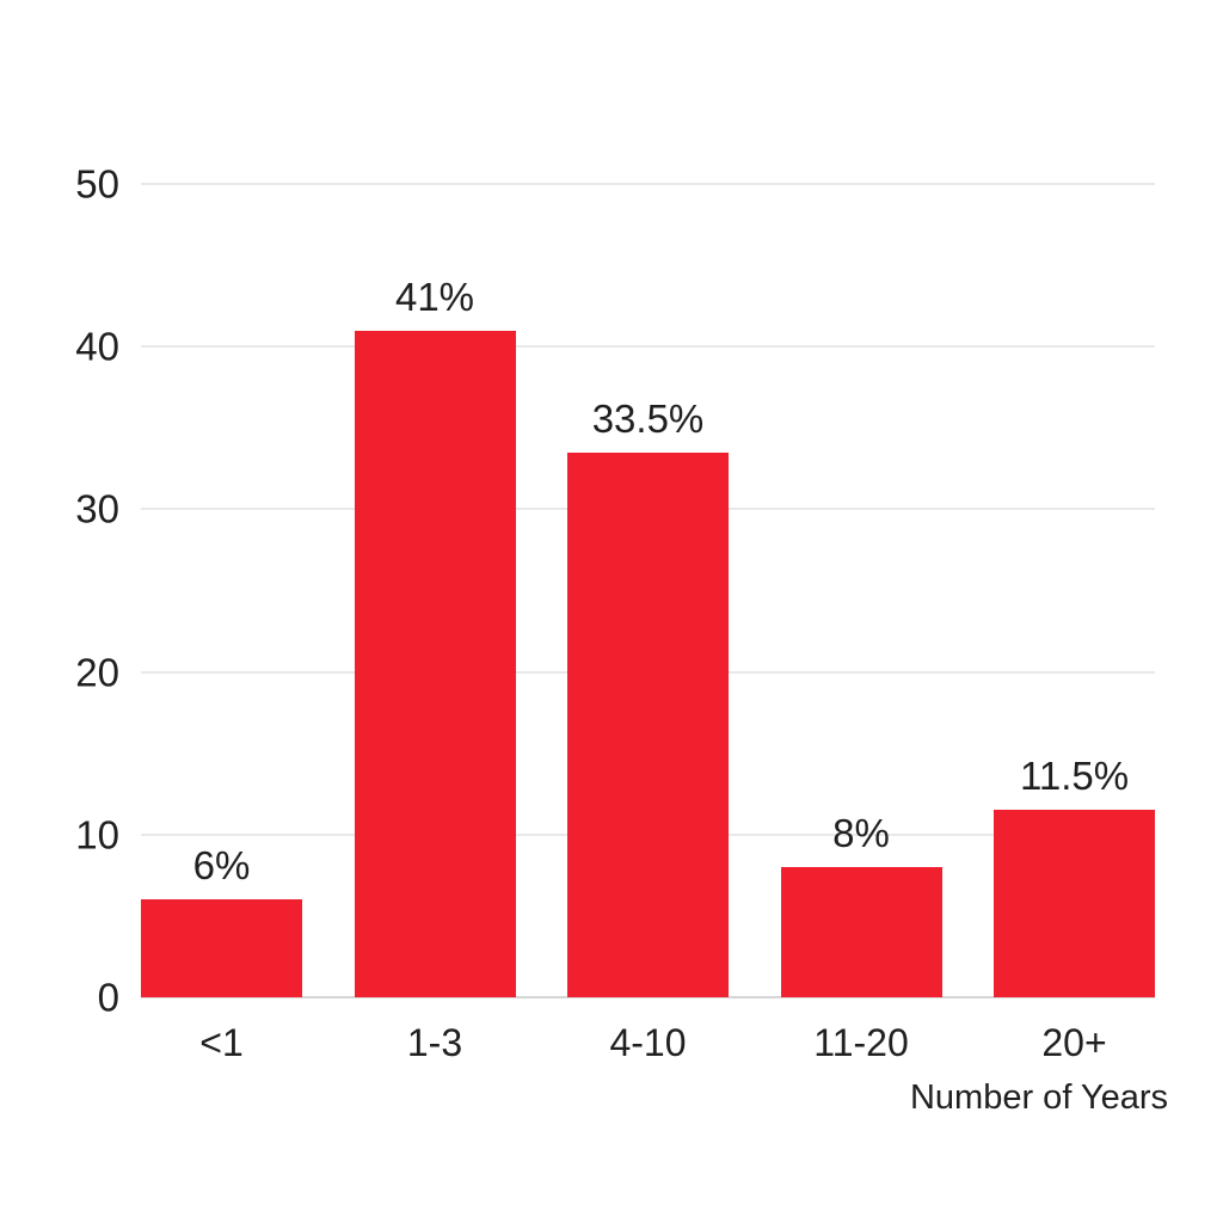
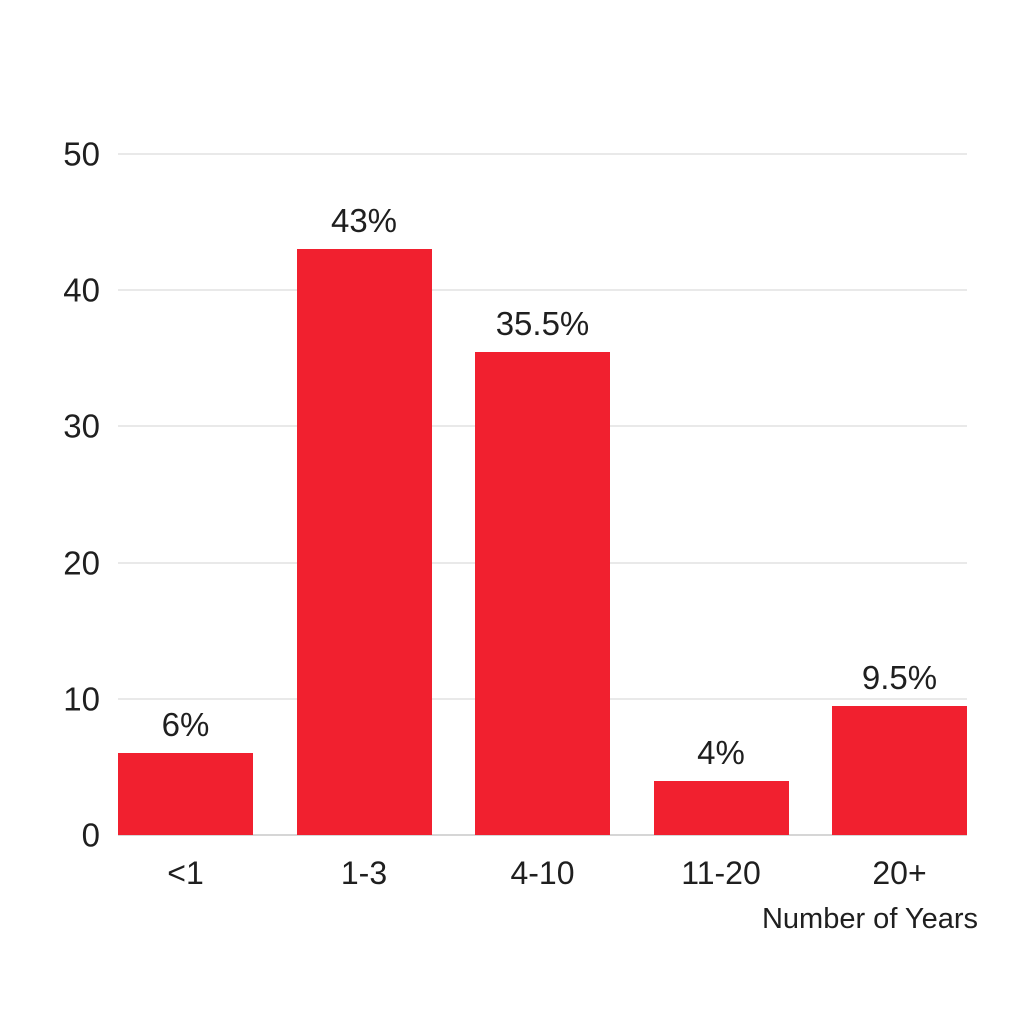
1-3: 41% -> 43%
4-10: 33.5% -> 35.5%
11-20: 8% -> 4%
20+: 11.5% -> 9.5%
